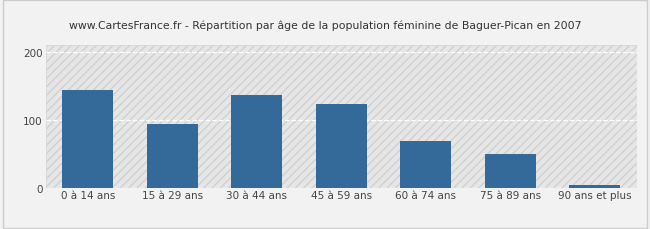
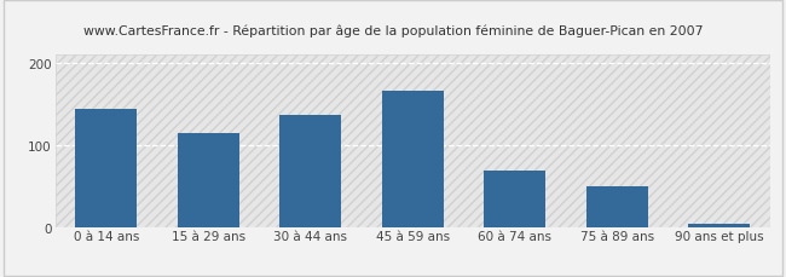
15 à 29 ans: 93 -> 114
45 à 59 ans: 123 -> 166
